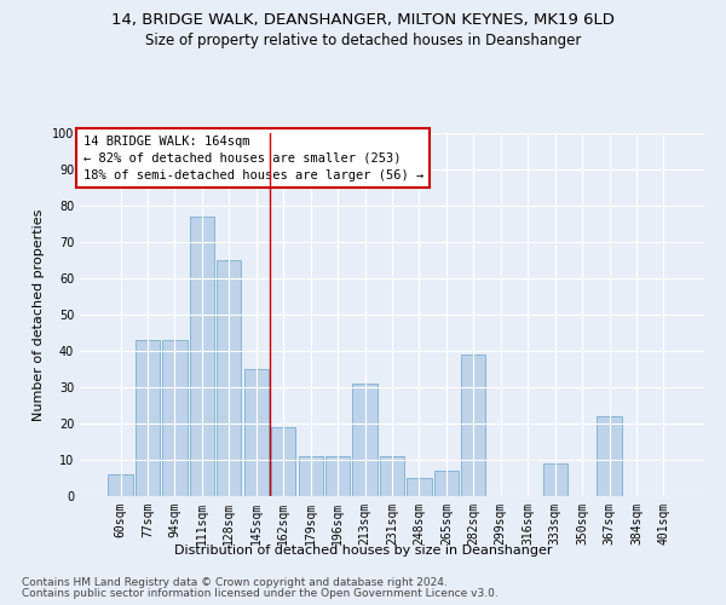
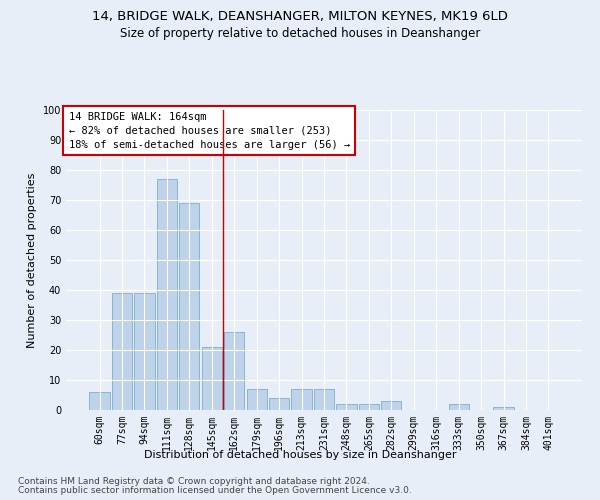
77sqm: 43 -> 39
94sqm: 43 -> 39
128sqm: 65 -> 69
145sqm: 35 -> 21
162sqm: 19 -> 26
179sqm: 11 -> 7
196sqm: 11 -> 4
213sqm: 31 -> 7
231sqm: 11 -> 7
248sqm: 5 -> 2
265sqm: 7 -> 2
282sqm: 39 -> 3
333sqm: 9 -> 2
367sqm: 22 -> 1
